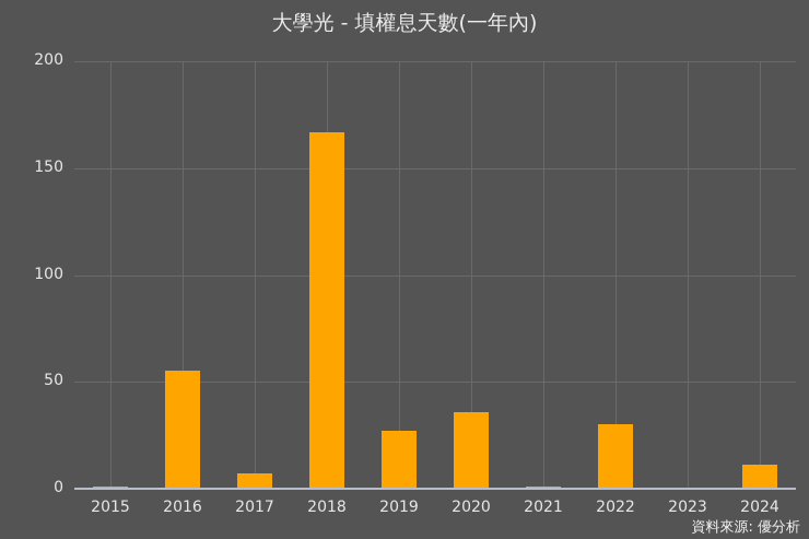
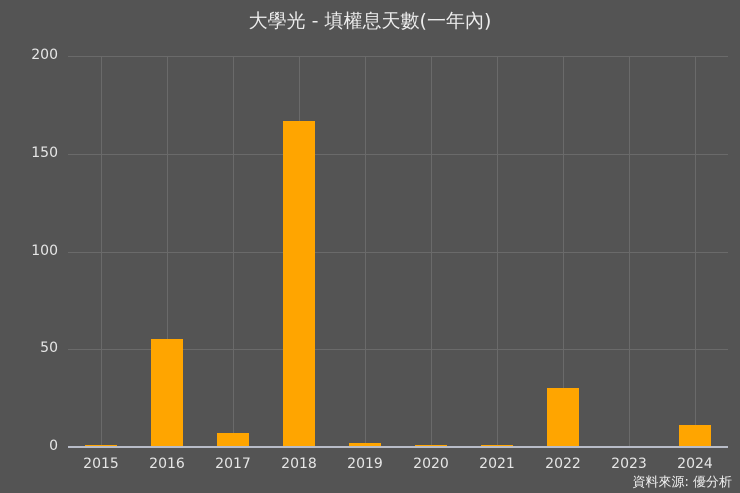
2019: 27 -> 2
2020: 36 -> 1
